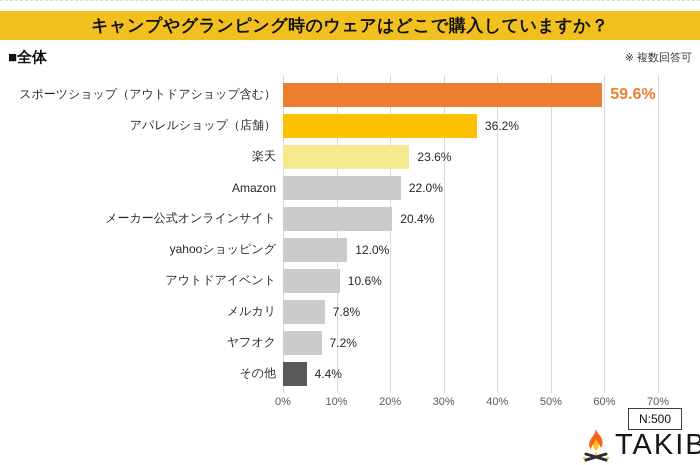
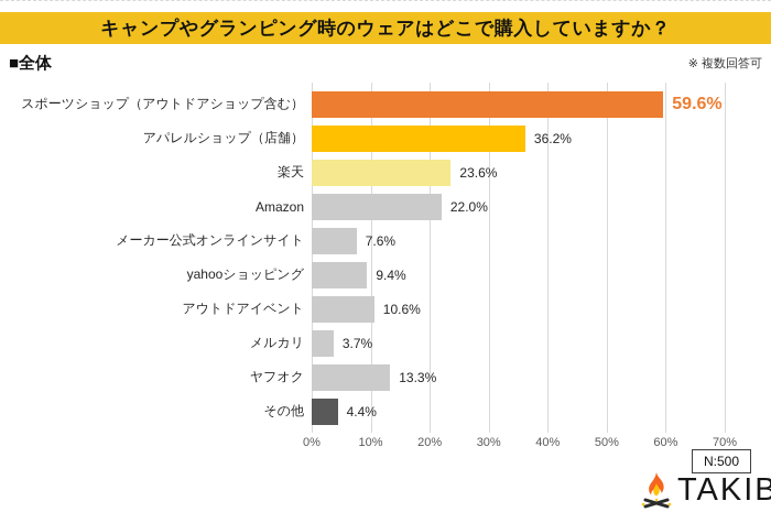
メーカー公式オンラインサイト: 20.4% -> 7.6%
yahooショッピング: 12.0% -> 9.4%
メルカリ: 7.8% -> 3.7%
ヤフオク: 7.2% -> 13.3%
